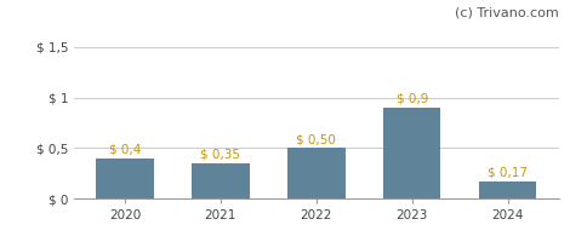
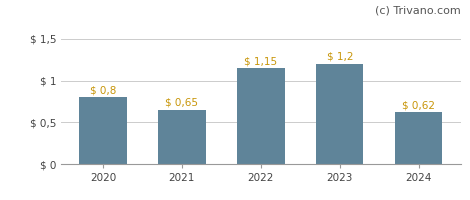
2020: 0,4 -> 0,8
2021: 0,35 -> 0,65
2022: 0,50 -> 1,15
2023: 0,9 -> 1,2
2024: 0,17 -> 0,62
